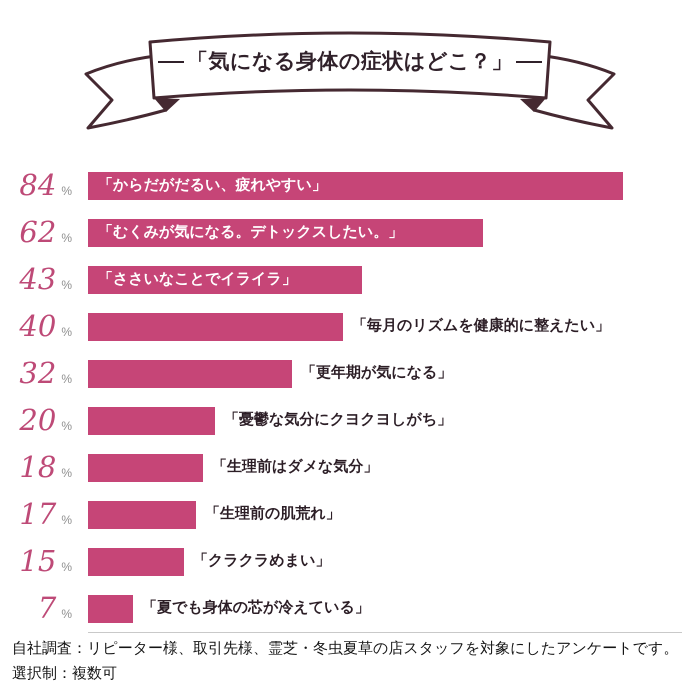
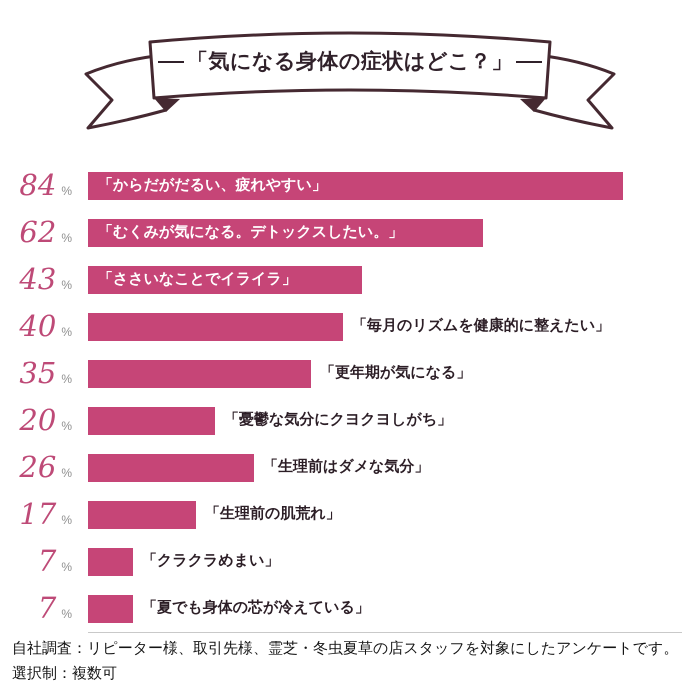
「更年期が気になる」: 32 -> 35
「生理前はダメな気分」: 18 -> 26
「クラクラめまい」: 15 -> 7
